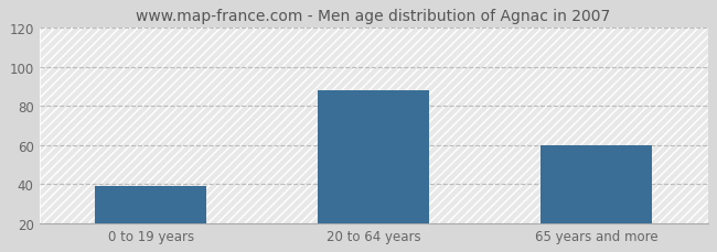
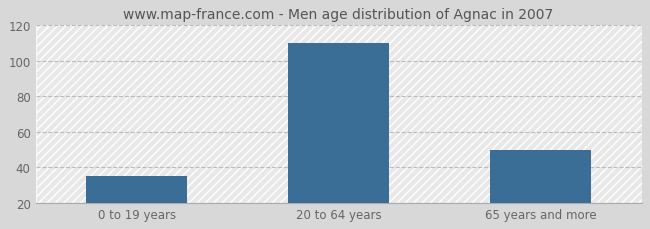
0 to 19 years: 39 -> 35
20 to 64 years: 88 -> 110
65 years and more: 60 -> 50
